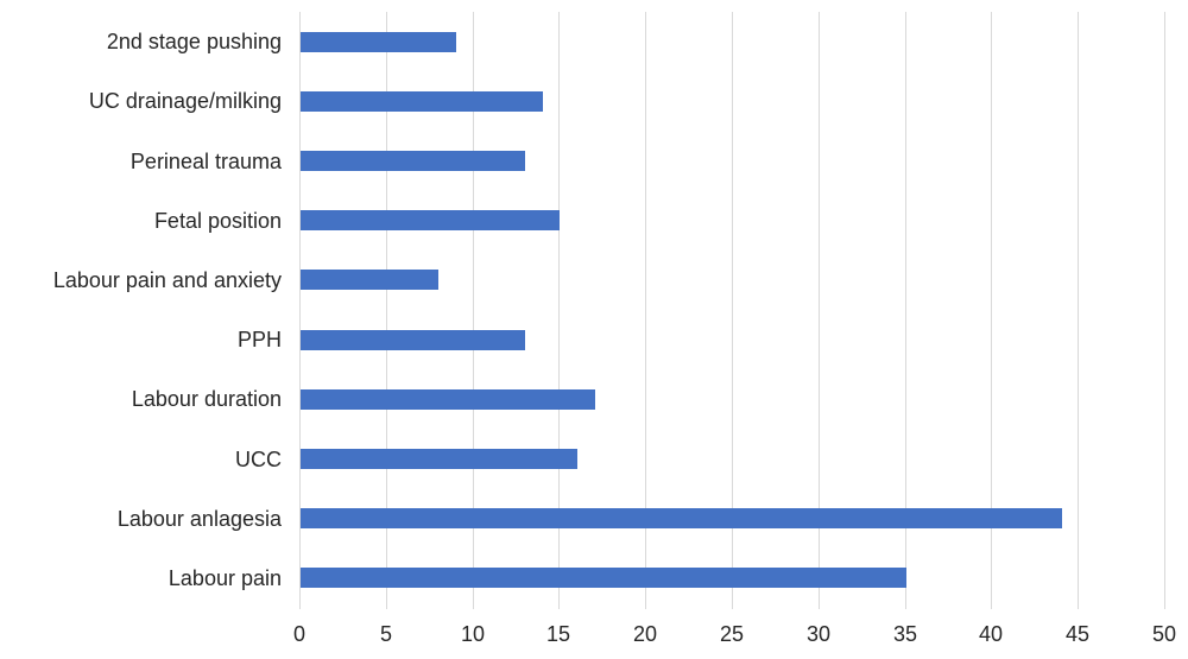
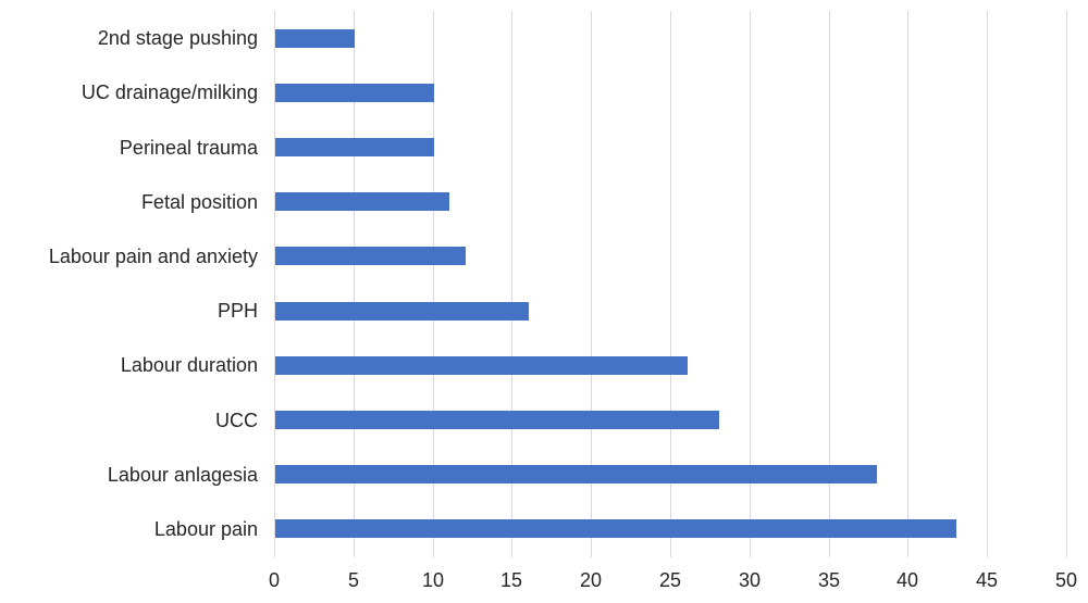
2nd stage pushing: 9 -> 5
UC drainage/milking: 14 -> 10
Perineal trauma: 13 -> 10
Fetal position: 15 -> 11
Labour pain and anxiety: 8 -> 12
PPH: 13 -> 16
Labour duration: 17 -> 26
UCC: 16 -> 28
Labour anlagesia: 44 -> 38
Labour pain: 35 -> 43
